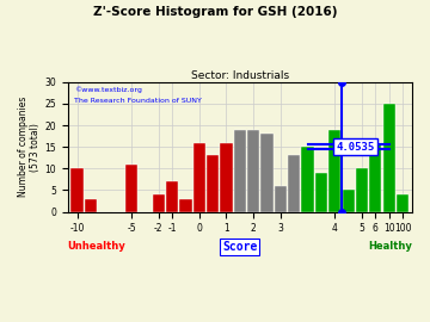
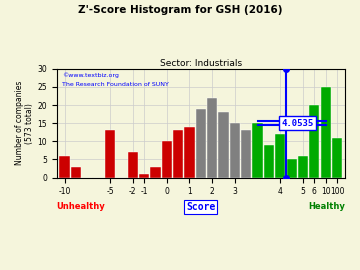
-10: 10 -> 6
-5: 11 -> 13
-2: 4 -> 7
-1: 7 -> 1
0: 16 -> 10
1: 16 -> 14
2: 19 -> 22
3: 6 -> 15
4: 19 -> 12
5: 10 -> 6
6: 16 -> 20
100: 4 -> 11
